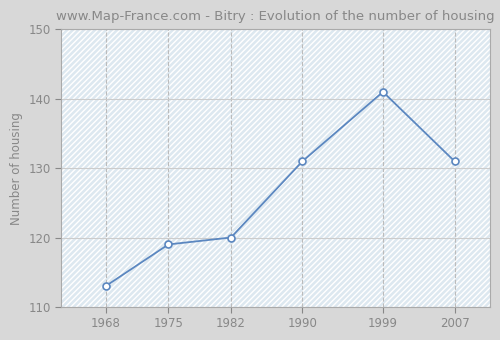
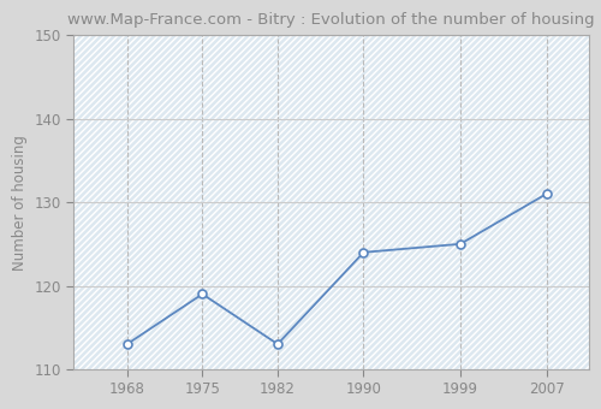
1982: 120 -> 113
1990: 131 -> 124
1999: 141 -> 125
